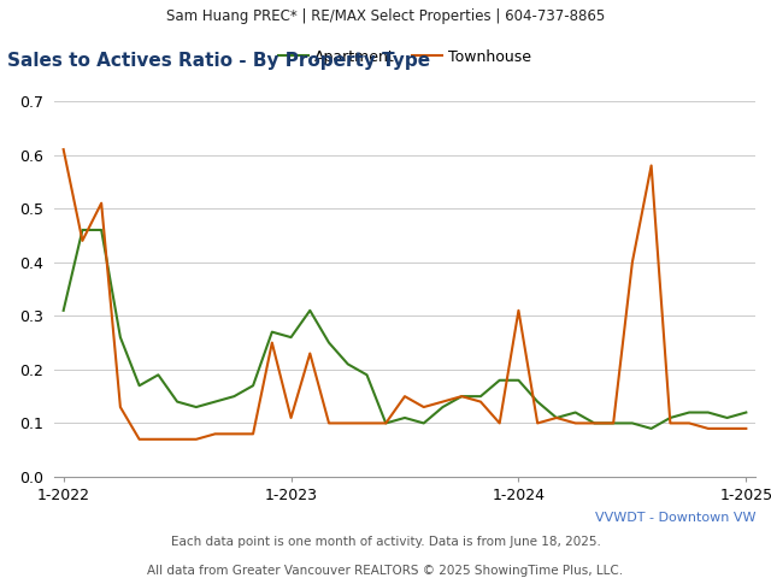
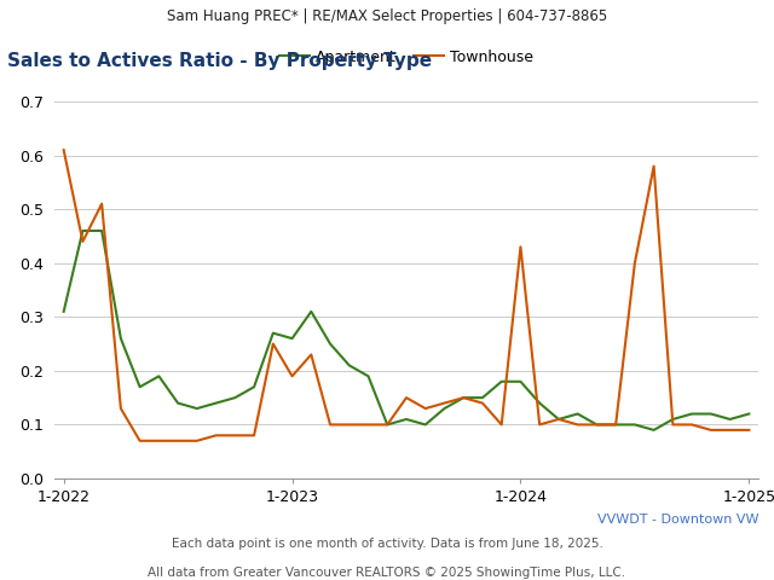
Townhouse/1-2023: 0.11 -> 0.19
Townhouse/1-2024: 0.31 -> 0.43
